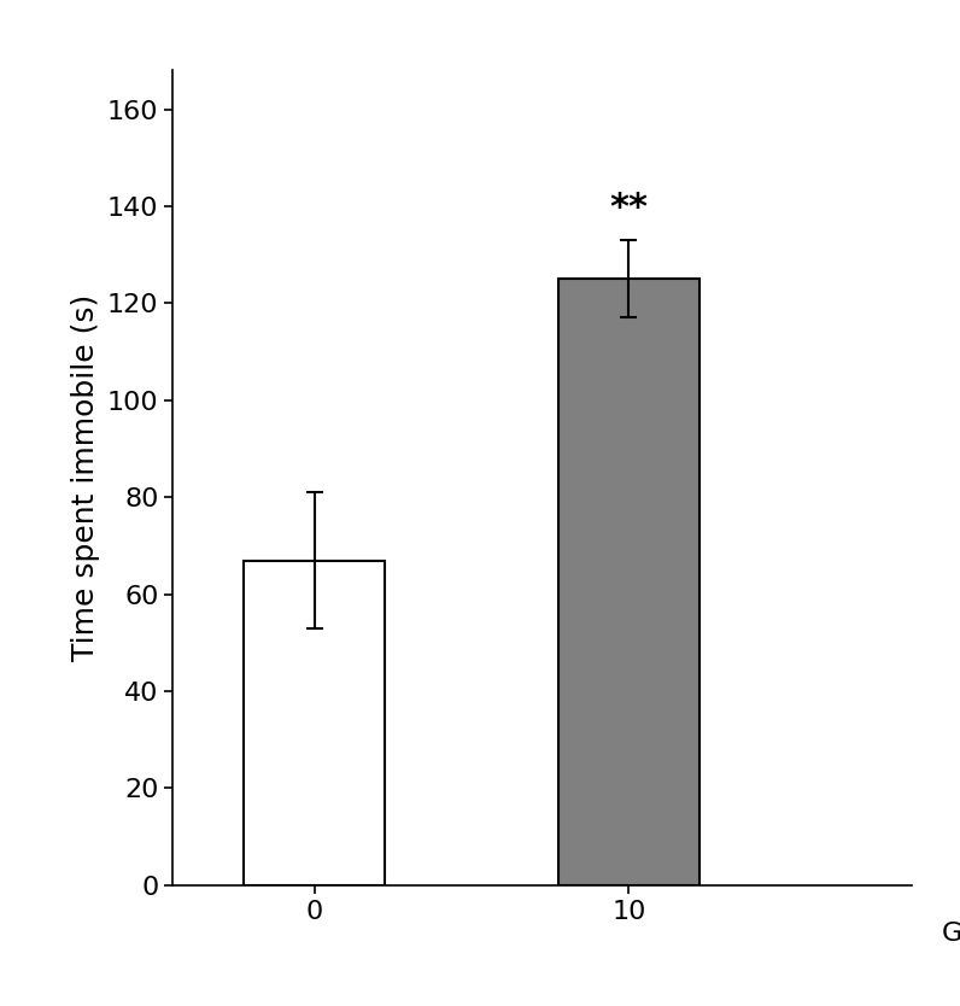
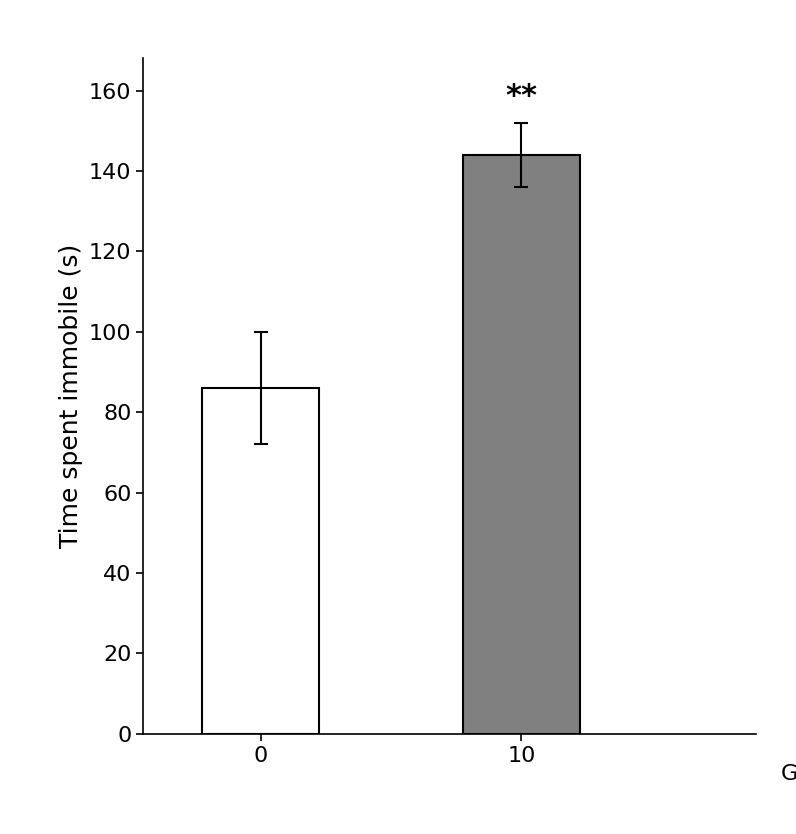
0: 67 -> 86
10: 125 -> 144
